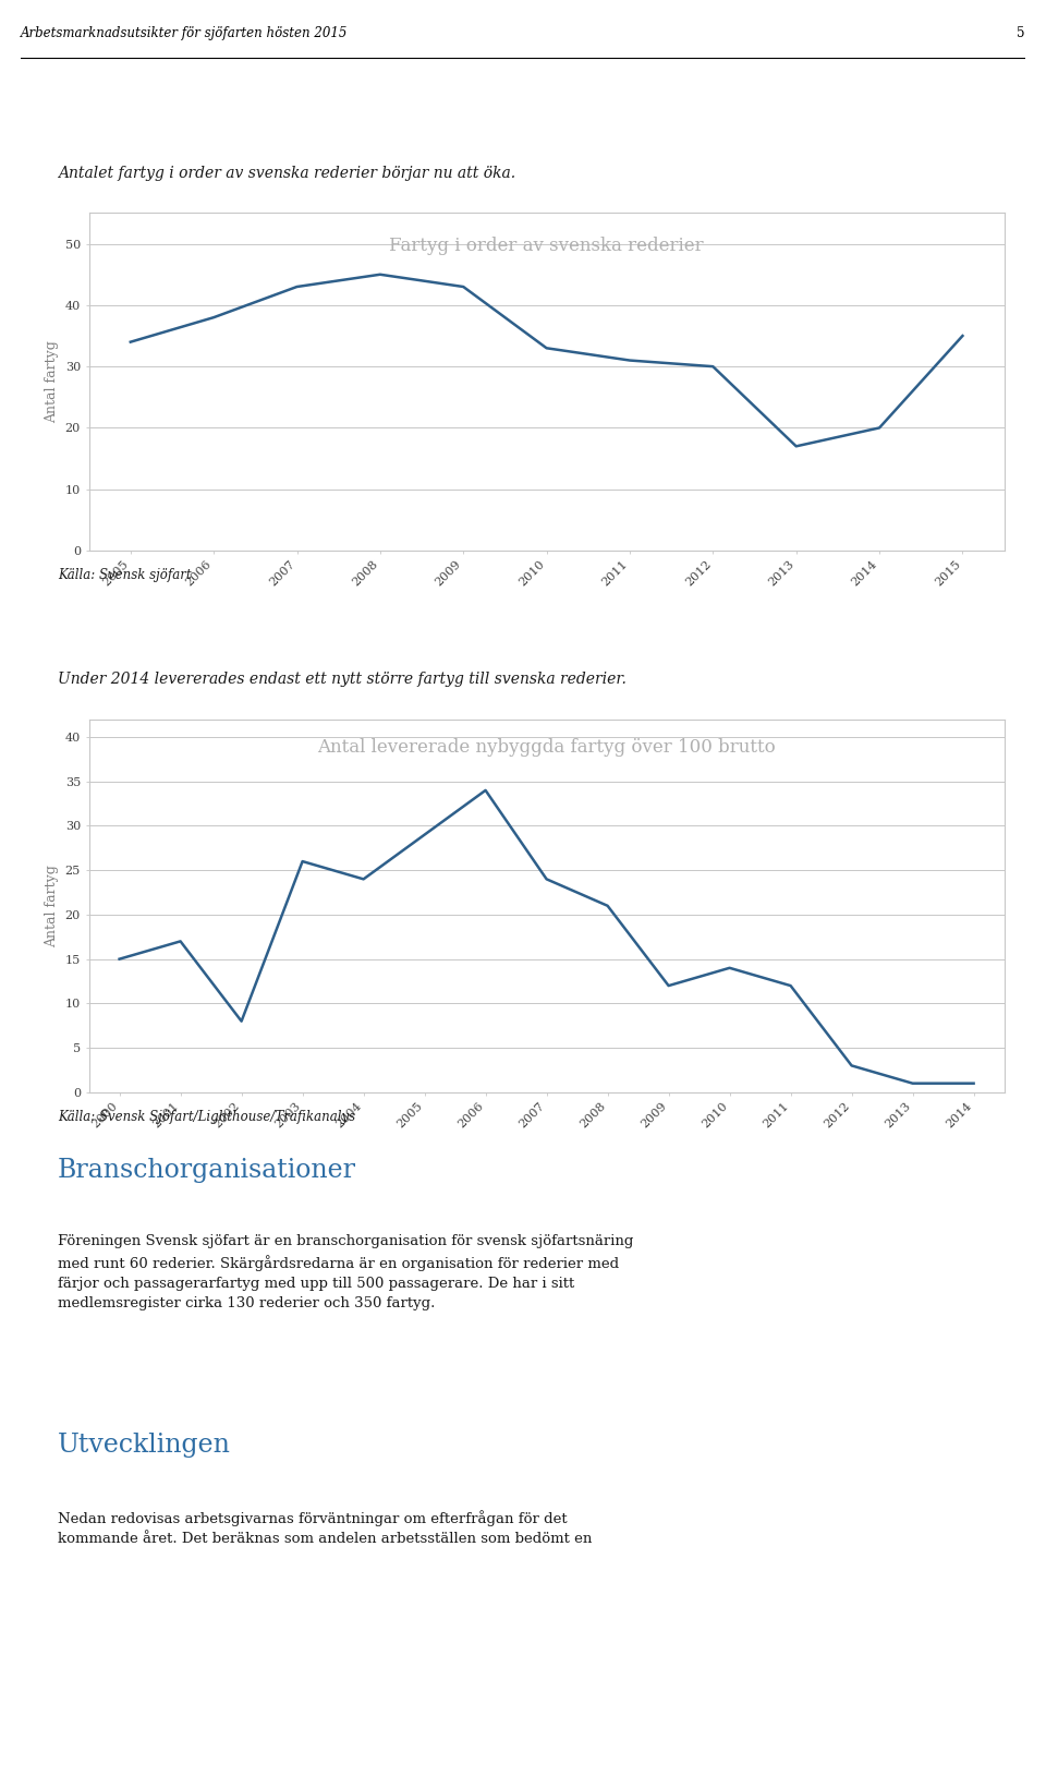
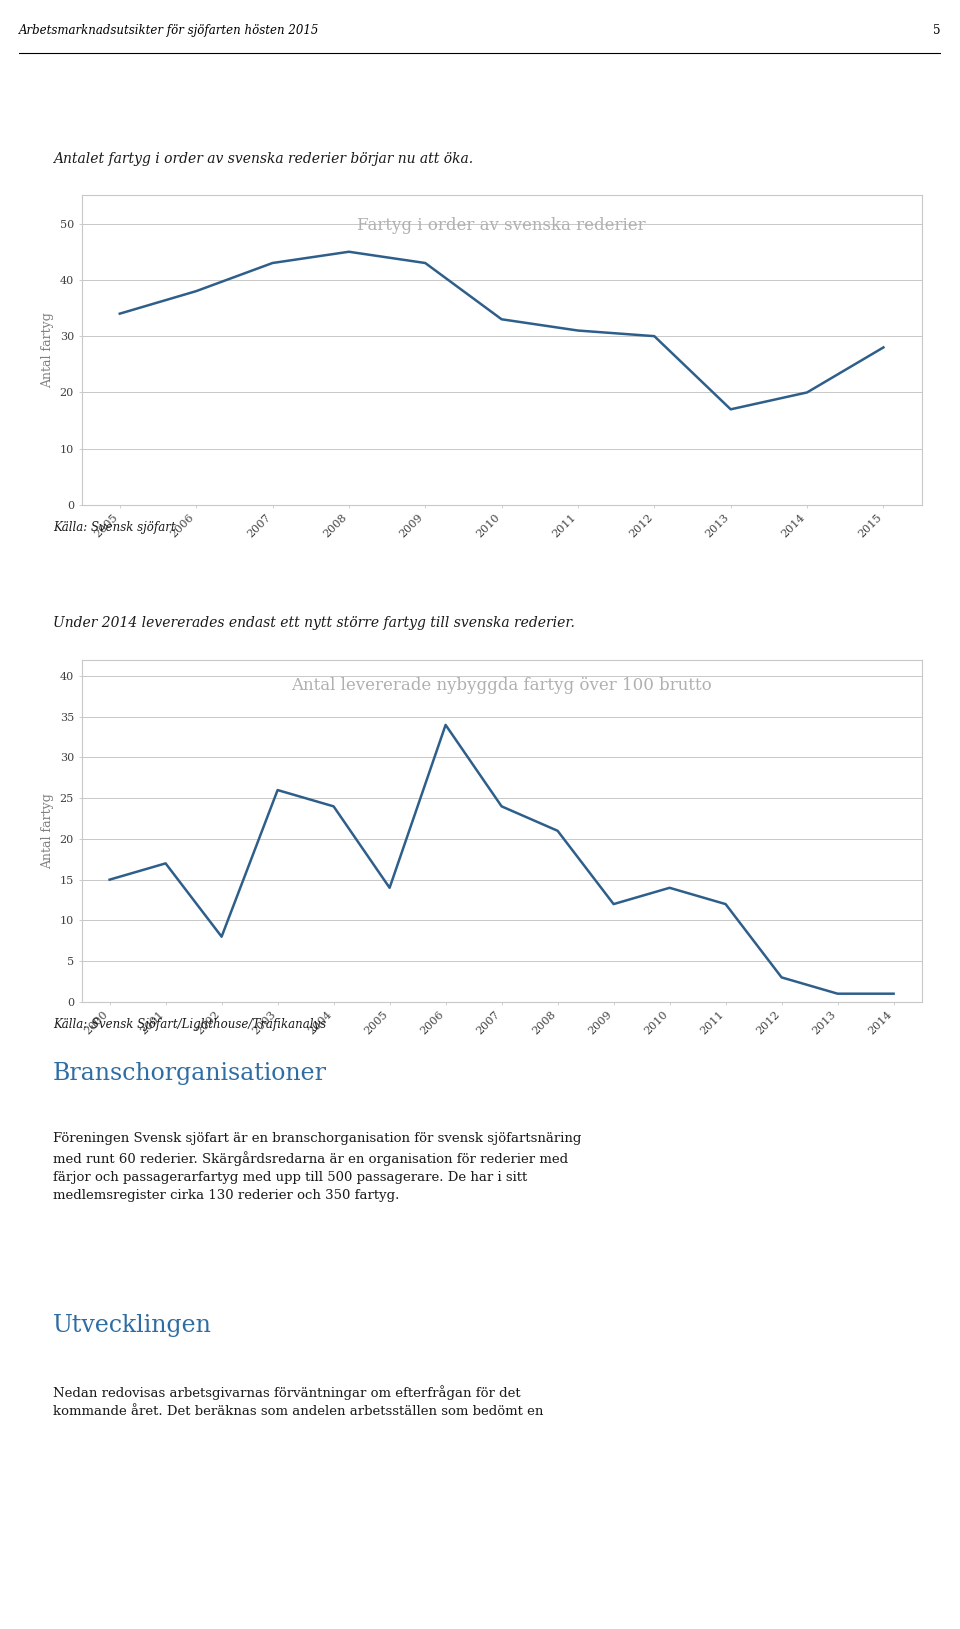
2015: 35 -> 28
2005: 29 -> 14
